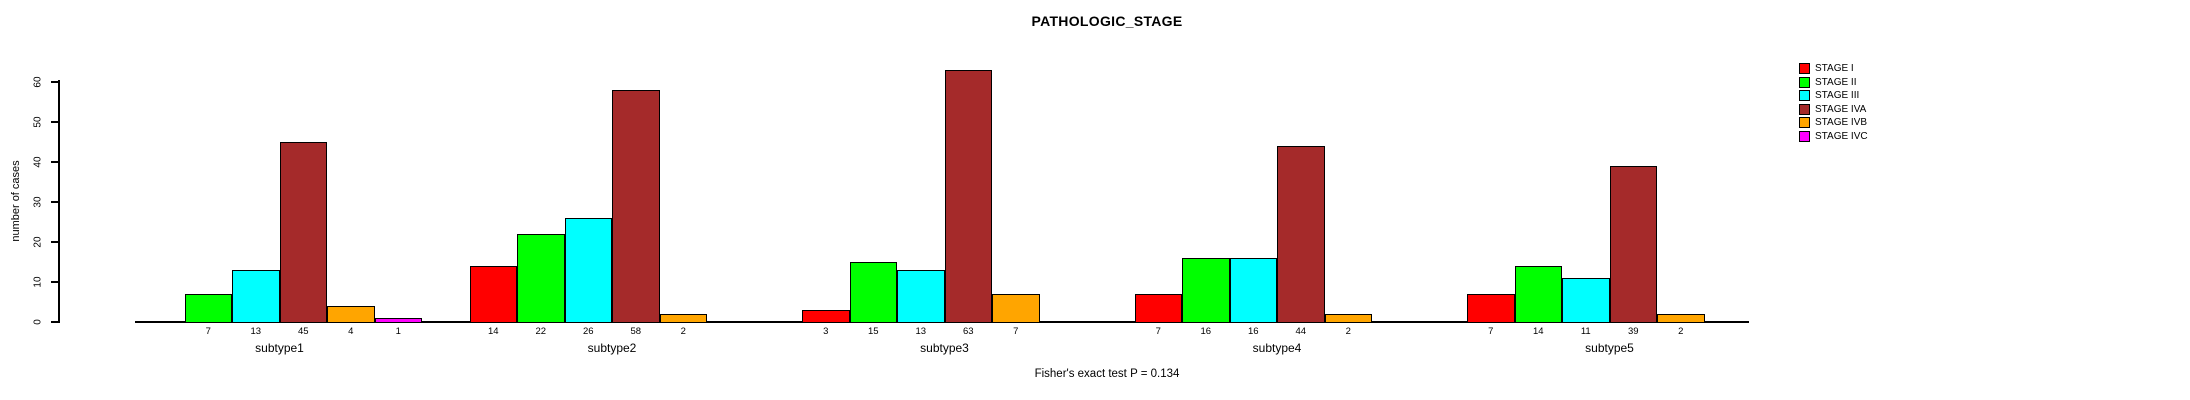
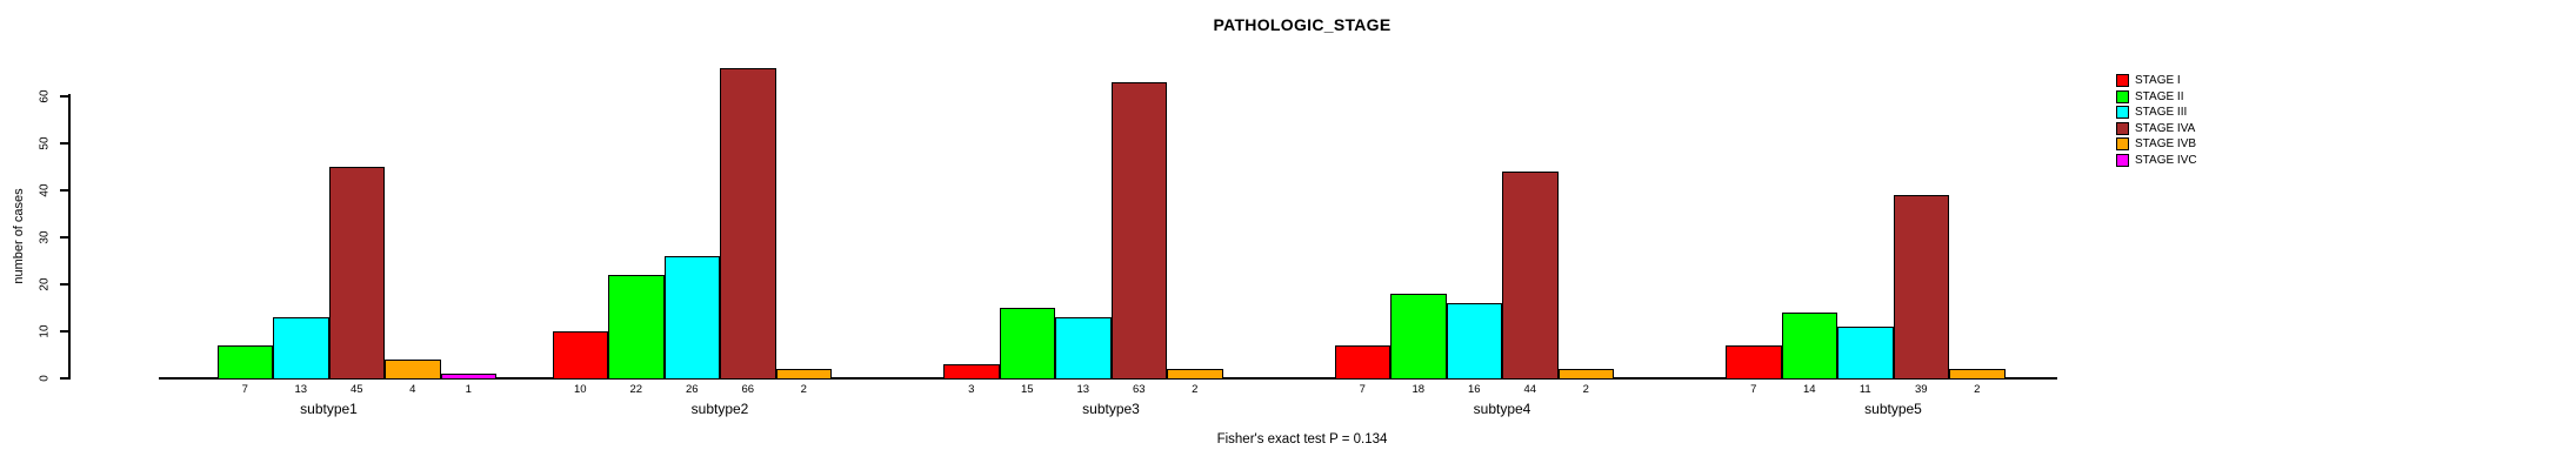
STAGE I/subtype2: 14 -> 10
STAGE IVA/subtype2: 58 -> 66
STAGE IVB/subtype3: 7 -> 2
STAGE II/subtype4: 16 -> 18
